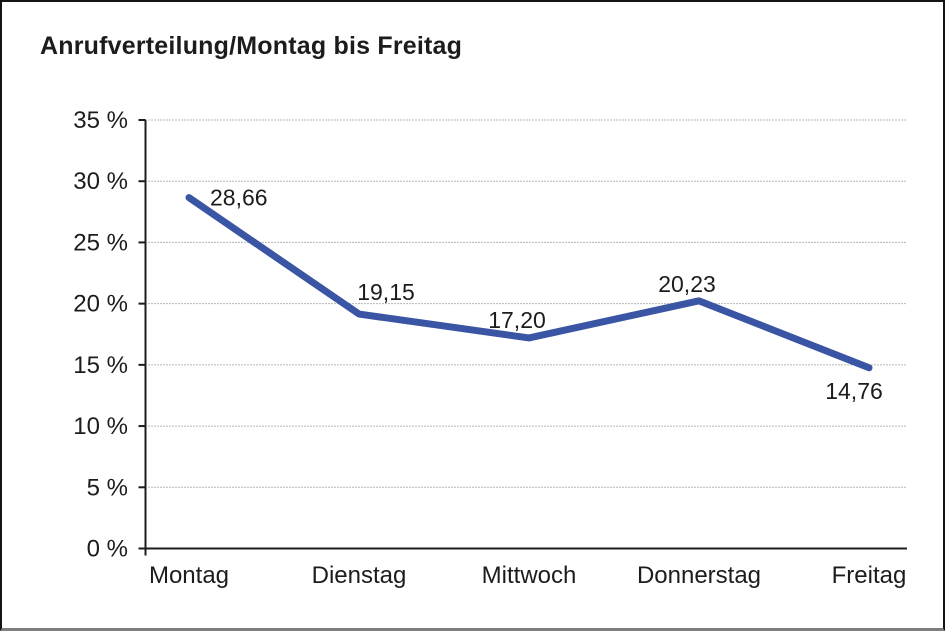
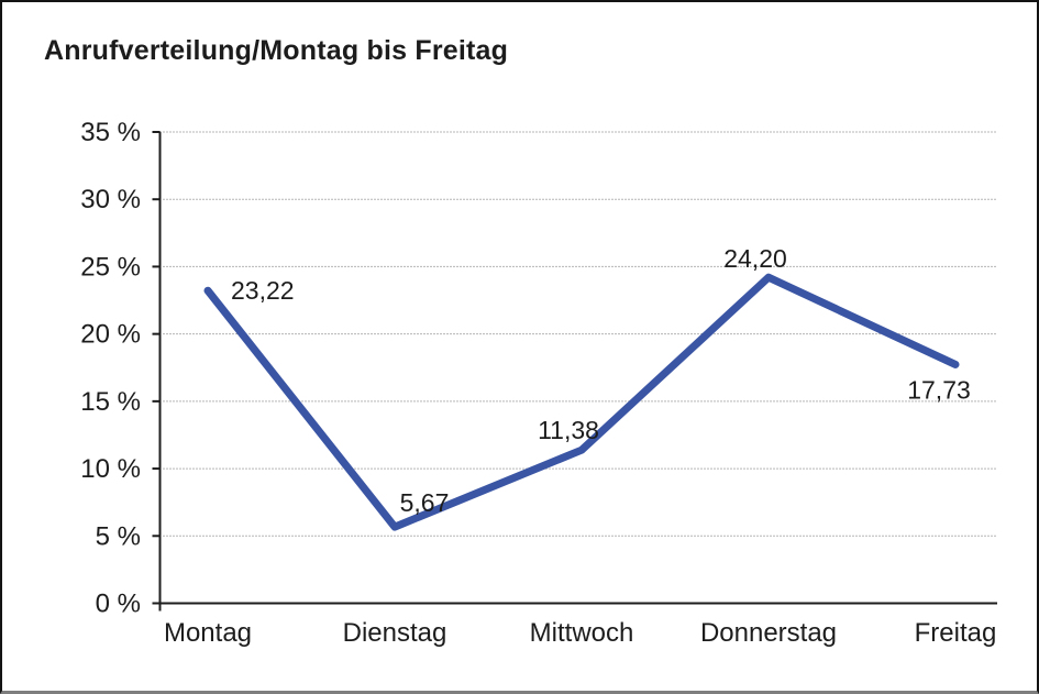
Montag: 28,66 -> 23,22
Dienstag: 19,15 -> 5,67
Mittwoch: 17,20 -> 11,38
Donnerstag: 20,23 -> 24,20
Freitag: 14,76 -> 17,73
